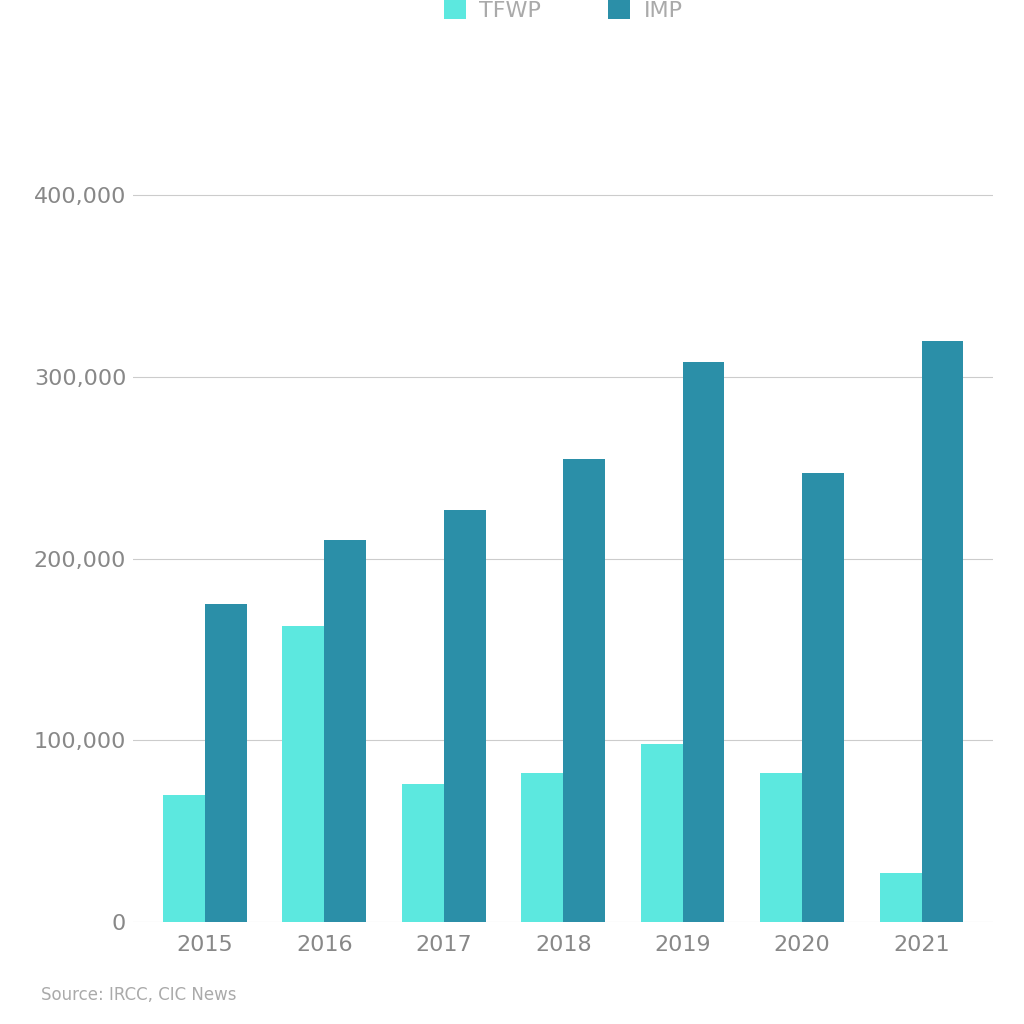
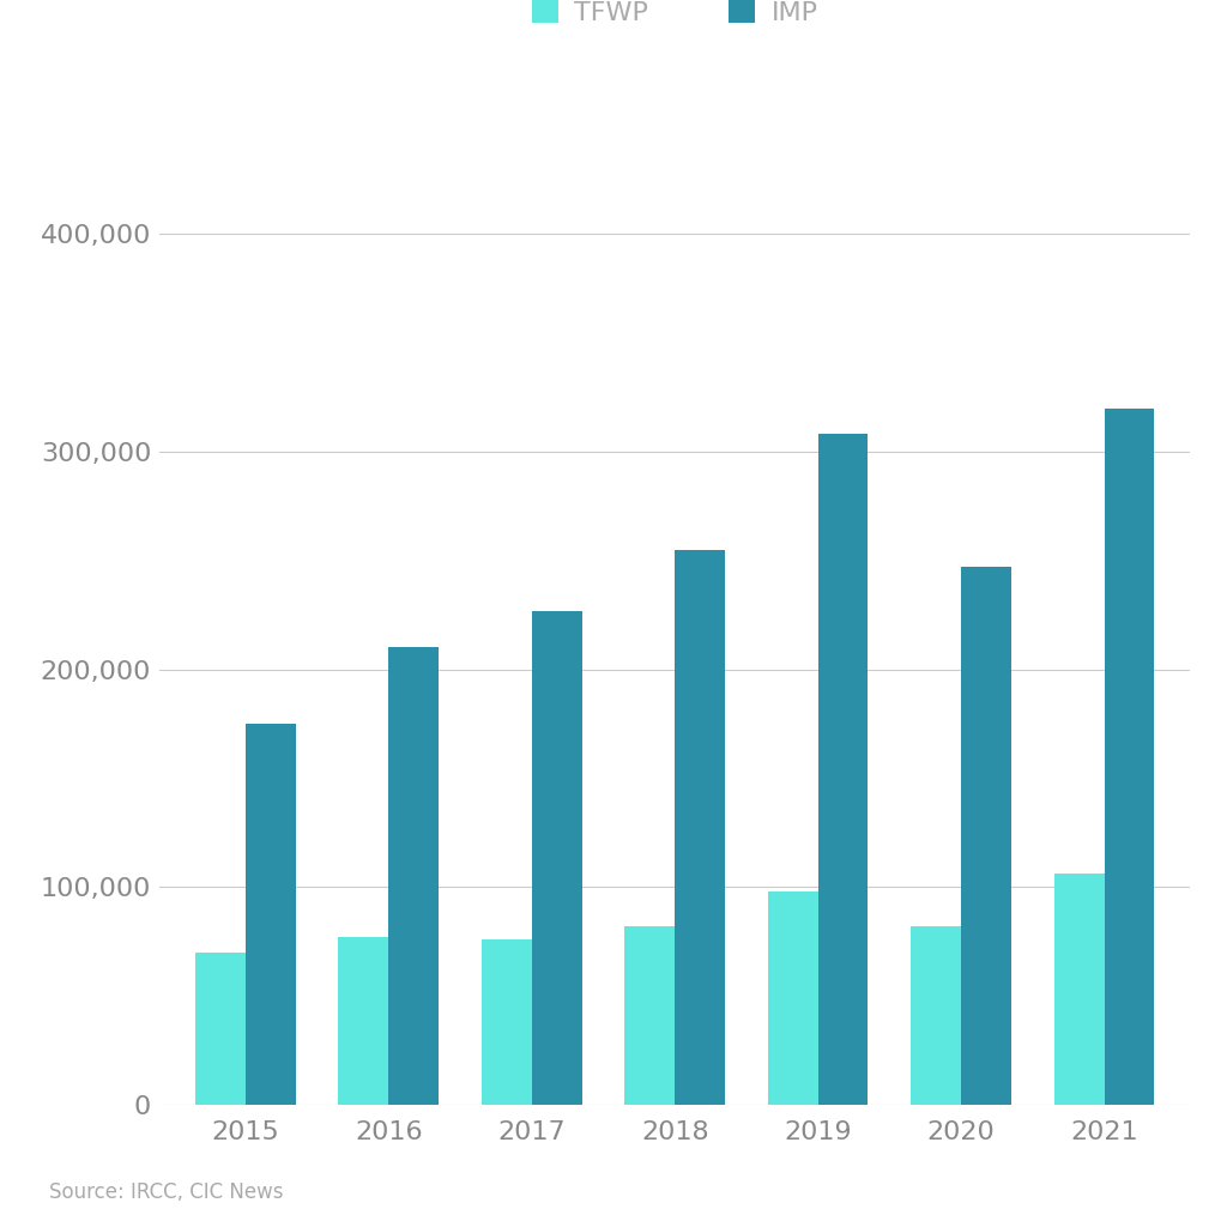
TFWP/2016: 163,000 -> 77,000
TFWP/2021: 27,000 -> 106,000
